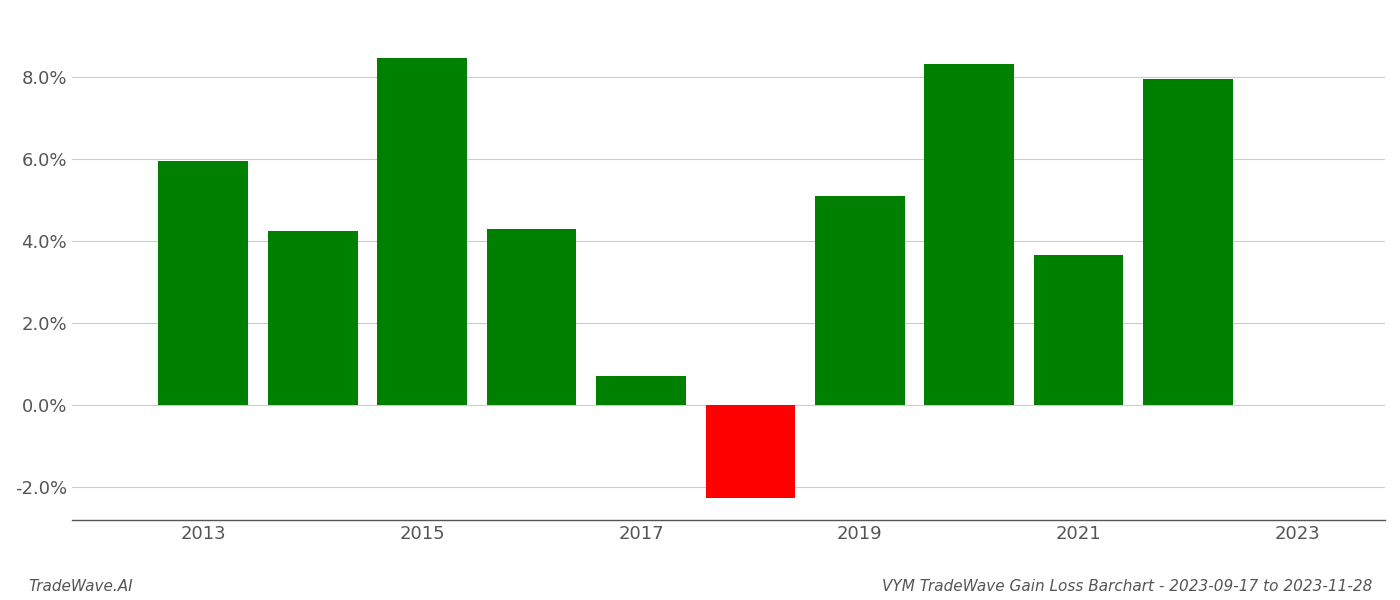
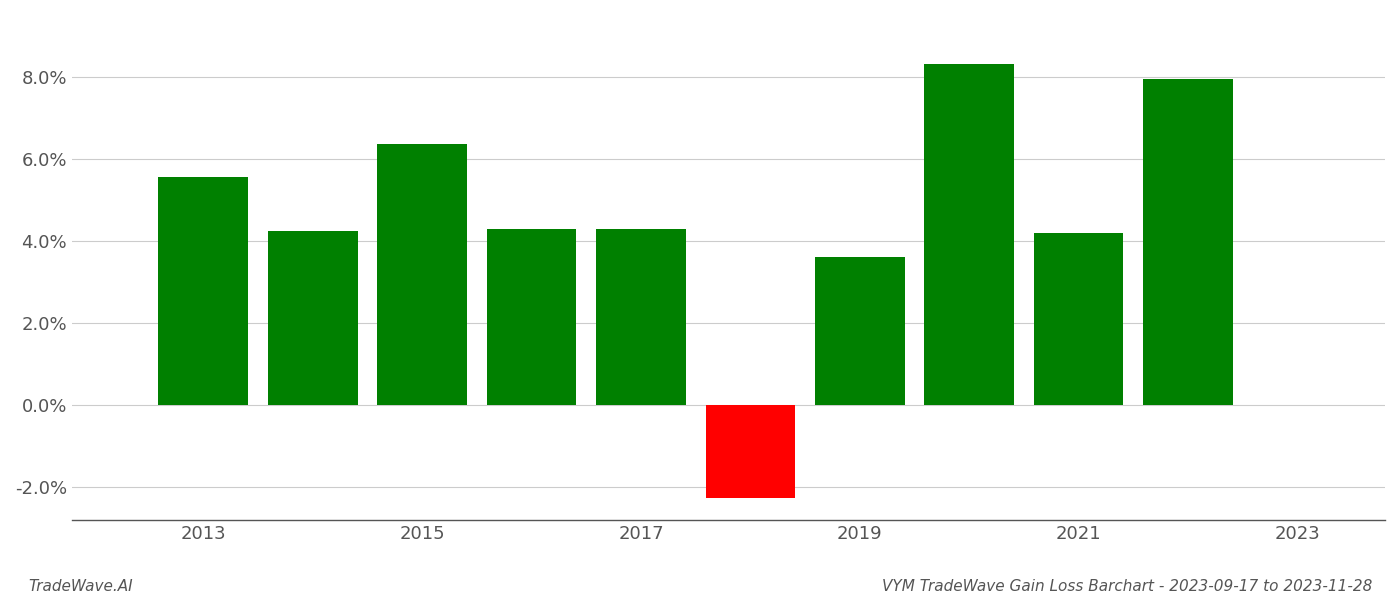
2013: 5.95% -> 5.55%
2015: 8.45% -> 6.35%
2017: 0.70% -> 4.30%
2019: 5.10% -> 3.60%
2021: 3.65% -> 4.20%
